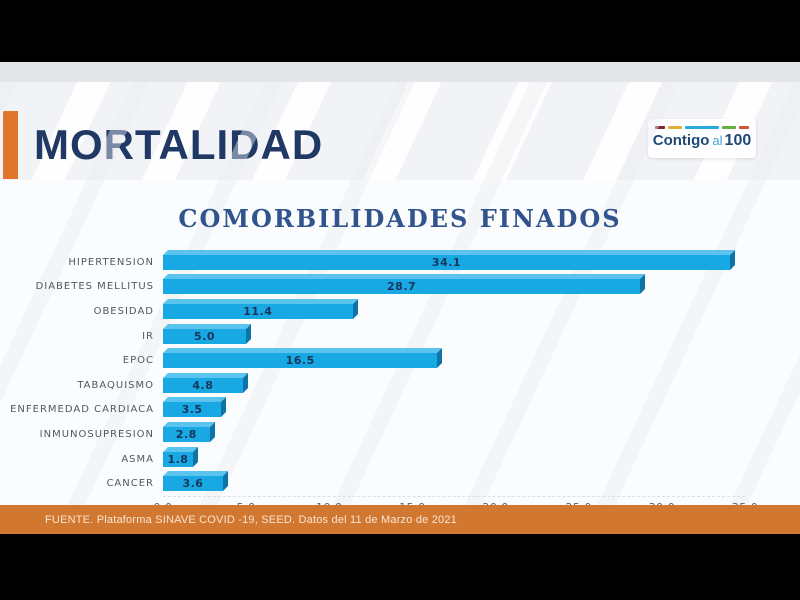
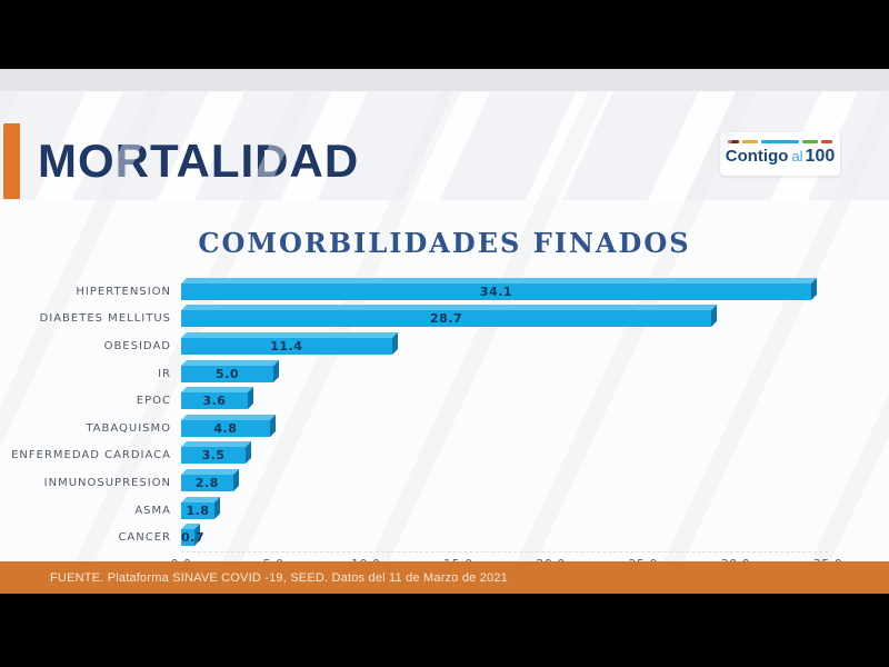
EPOC: 16.5 -> 3.6
CANCER: 3.6 -> 0.7
